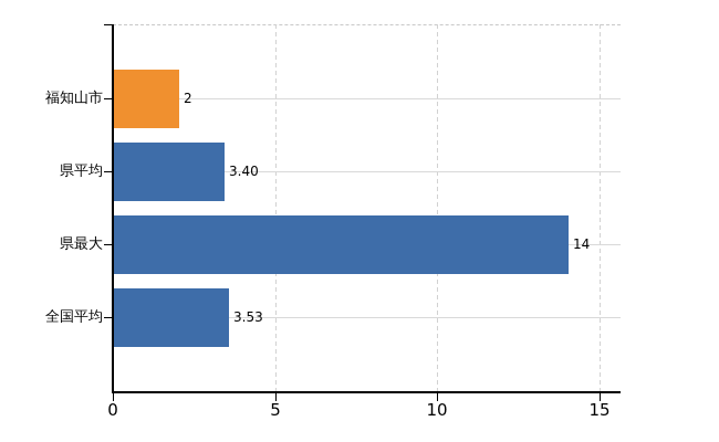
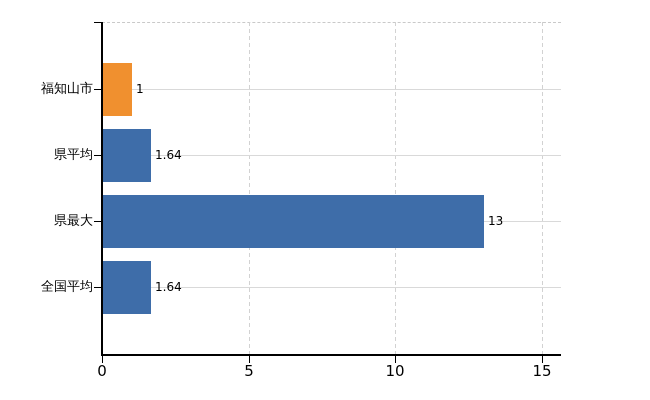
福知山市: 2 -> 1
県平均: 3.40 -> 1.64
県最大: 14 -> 13
全国平均: 3.53 -> 1.64
